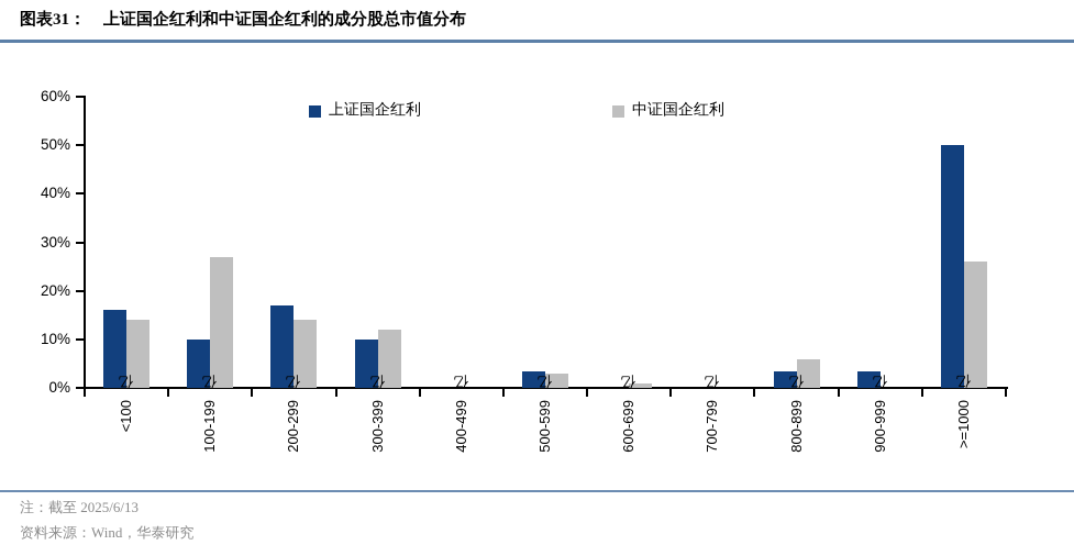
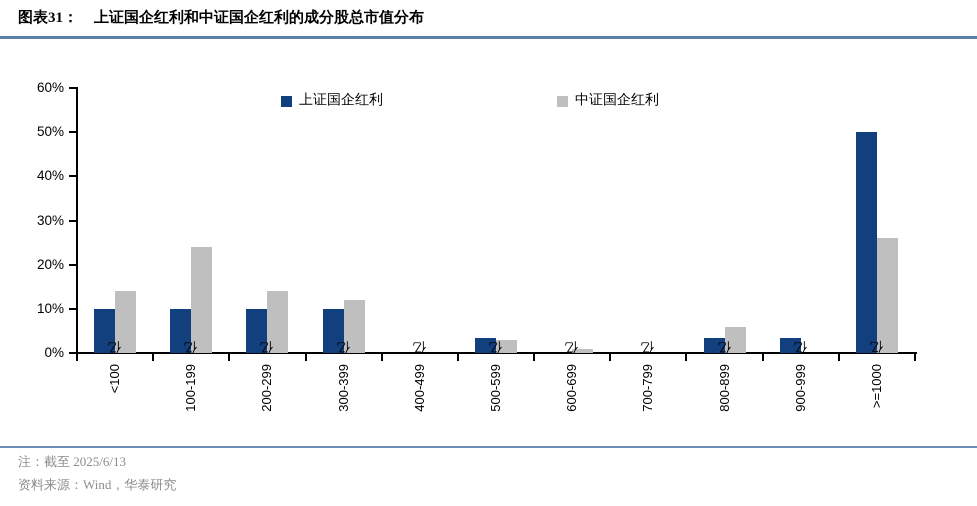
上证国企红利/<100亿: 16% -> 10%
中证国企红利/100-199亿: 27% -> 24%
上证国企红利/200-299亿: 17% -> 10%
